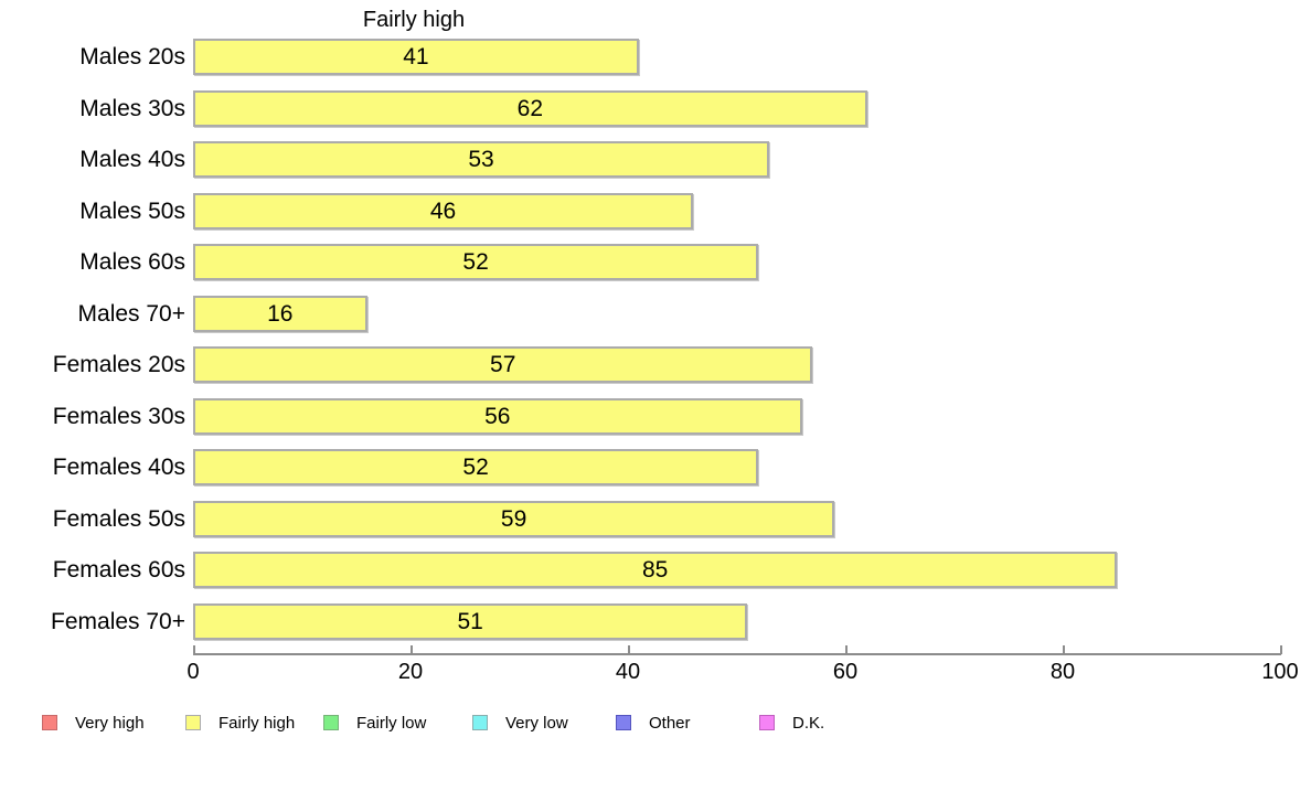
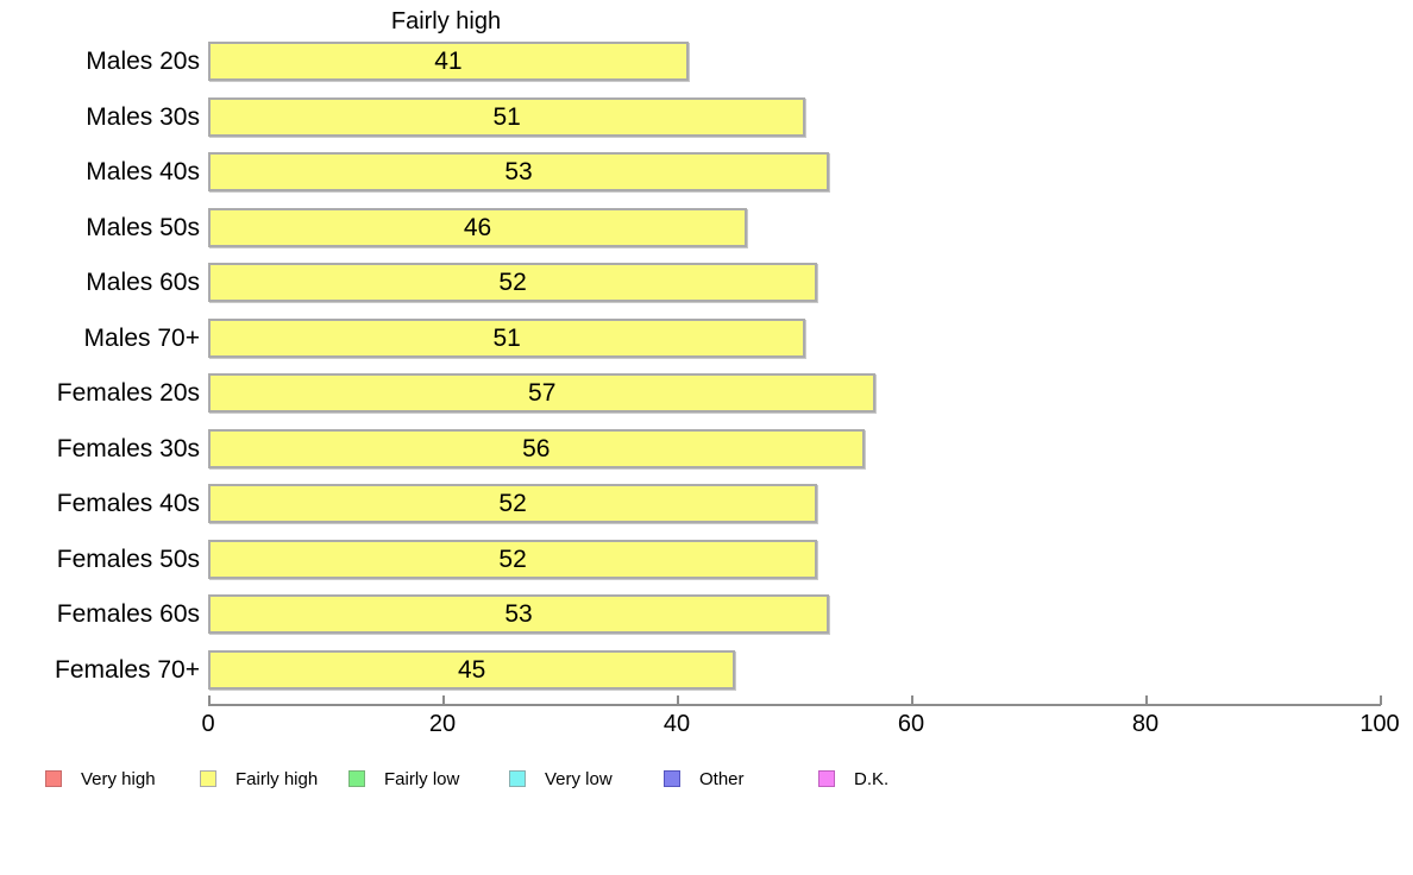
Males 30s: 62 -> 51
Males 70+: 16 -> 51
Females 50s: 59 -> 52
Females 60s: 85 -> 53
Females 70+: 51 -> 45
